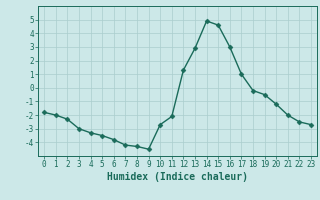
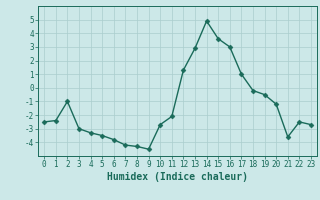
0: -1.8 -> -2.5
1: -2.0 -> -2.4
2: -2.3 -> -1.0
15: 4.6 -> 3.6
21: -2.0 -> -3.6
